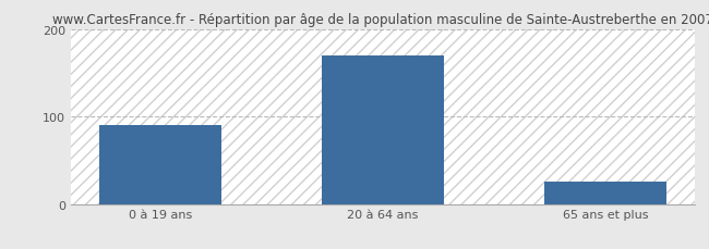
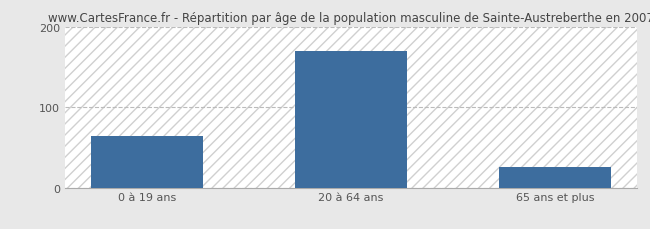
0 à 19 ans: 90 -> 64
